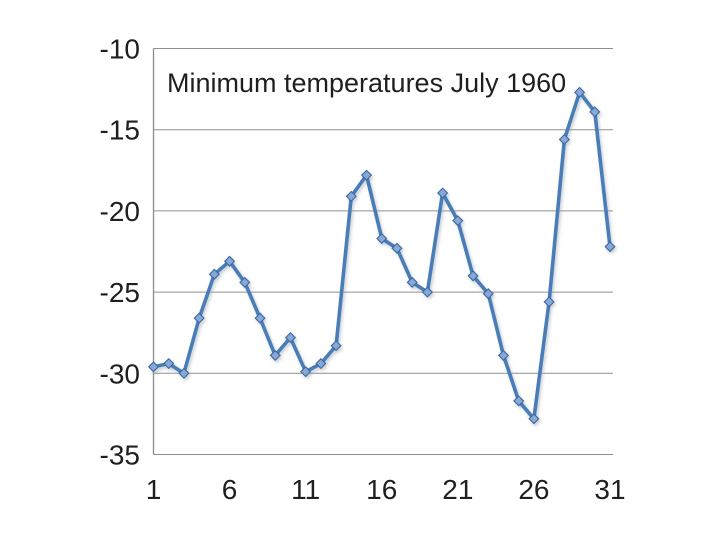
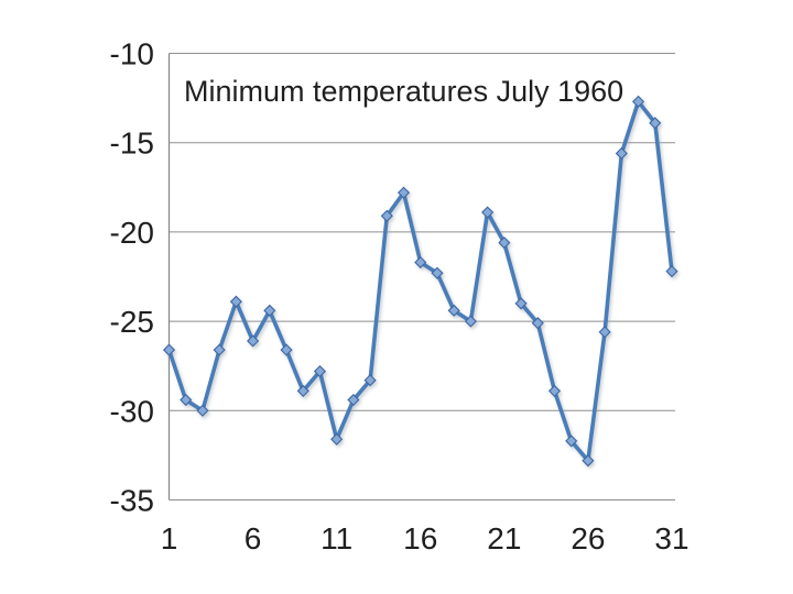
1: -29.6 -> -26.6
6: -23.1 -> -26.1
11: -29.9 -> -31.6
